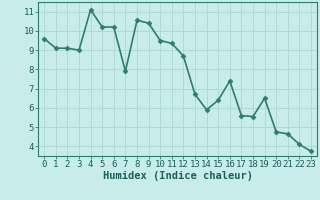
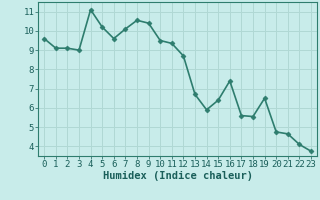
6: 10.2 -> 9.6
7: 7.9 -> 10.1
